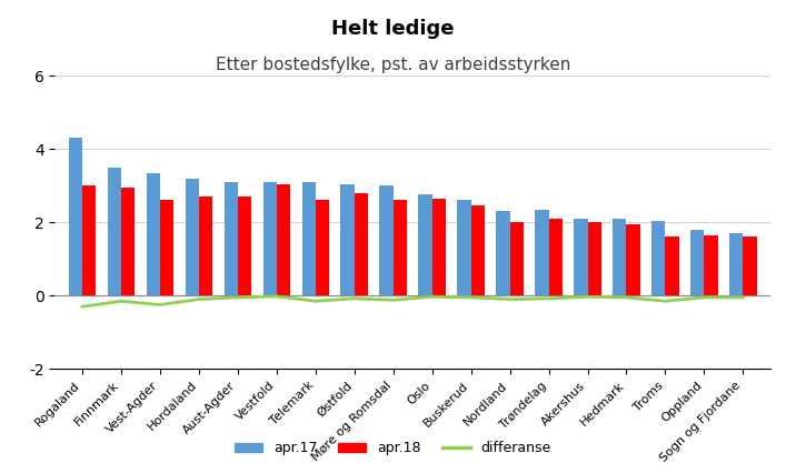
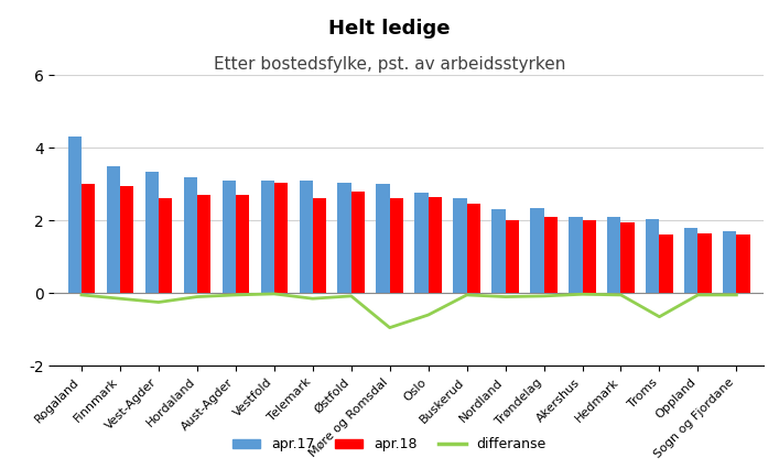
differanse/Rogaland: -0.30 -> -0.05
differanse/Møre og Romsdal: -0.12 -> -0.95
differanse/Oslo: -0.03 -> -0.60
differanse/Troms: -0.15 -> -0.65
